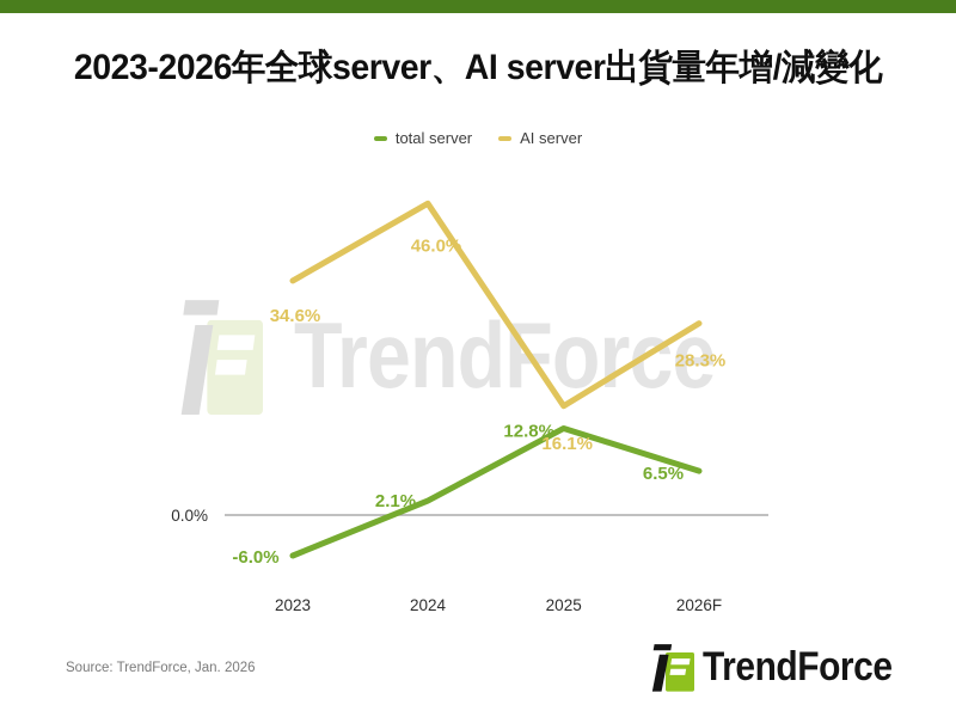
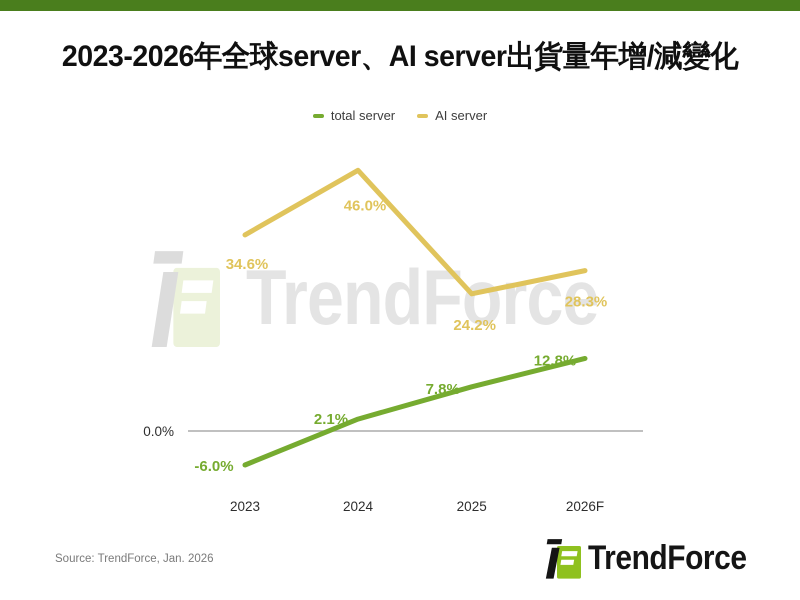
total server/2025: 12.8% -> 7.8%
AI server/2025: 16.1% -> 24.2%
total server/2026F: 6.5% -> 12.8%
